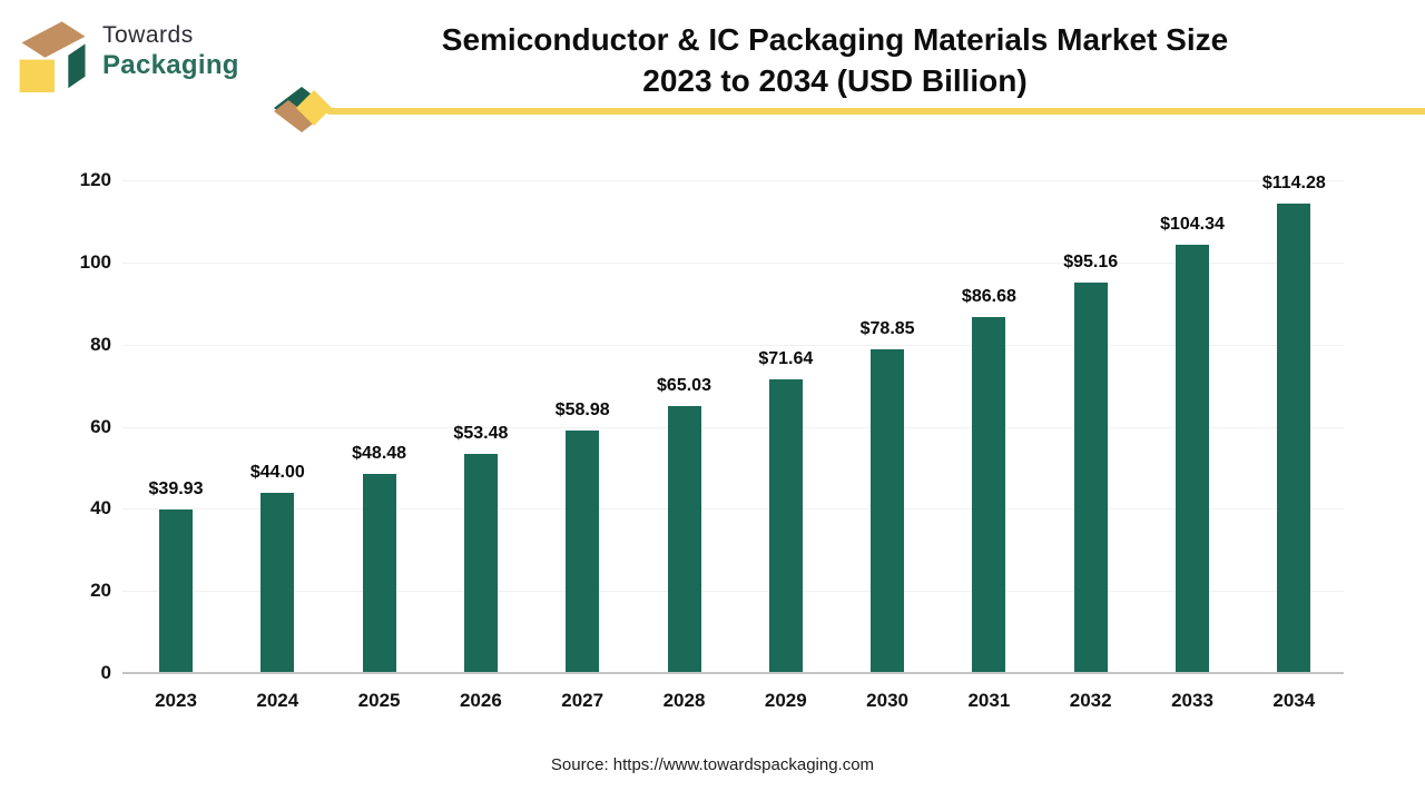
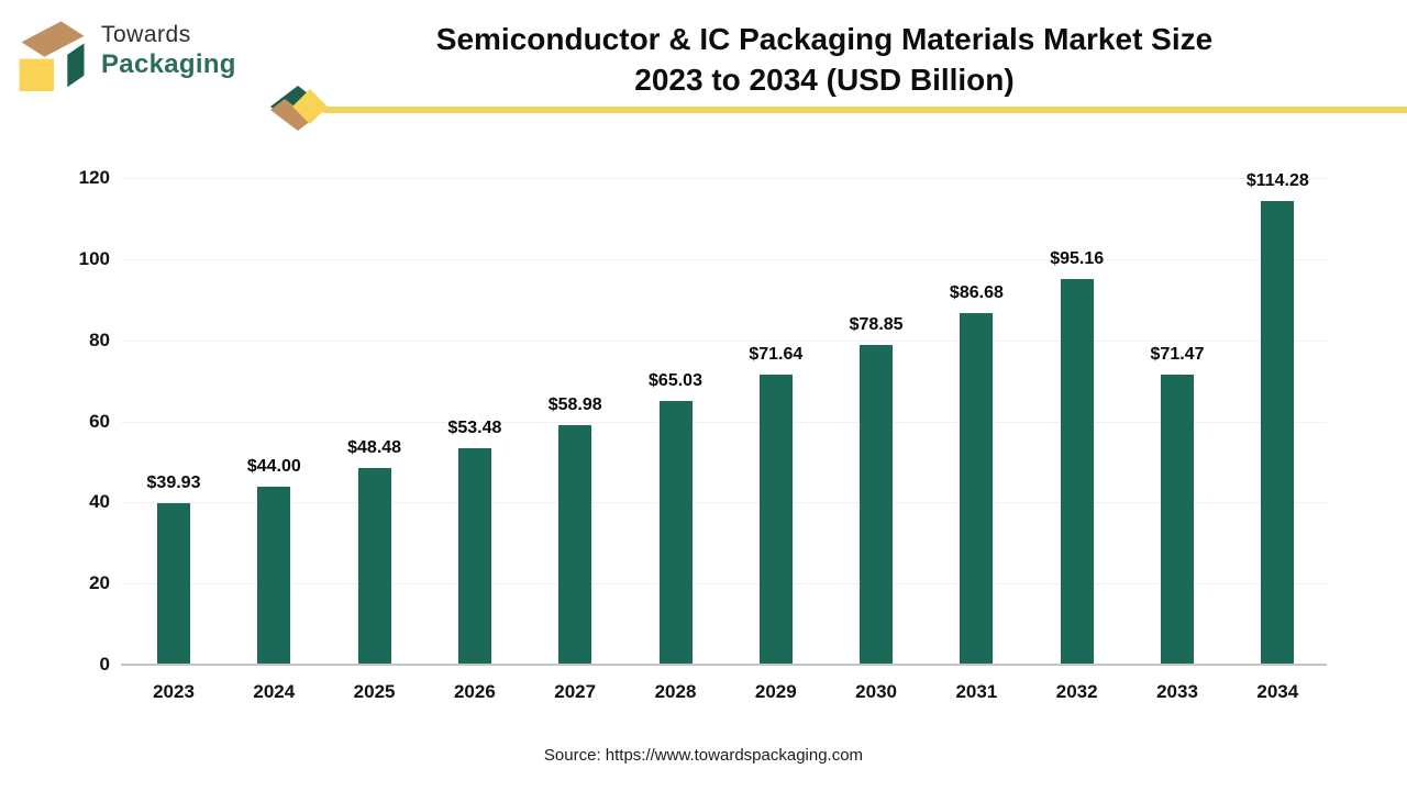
2033: $104.34 -> $71.47
